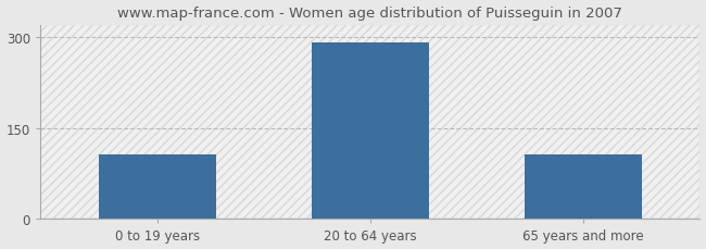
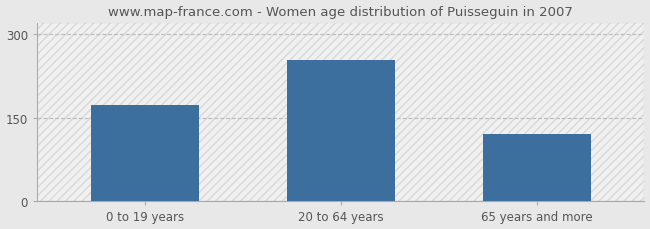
0 to 19 years: 107 -> 172
20 to 64 years: 291 -> 254
65 years and more: 107 -> 120
